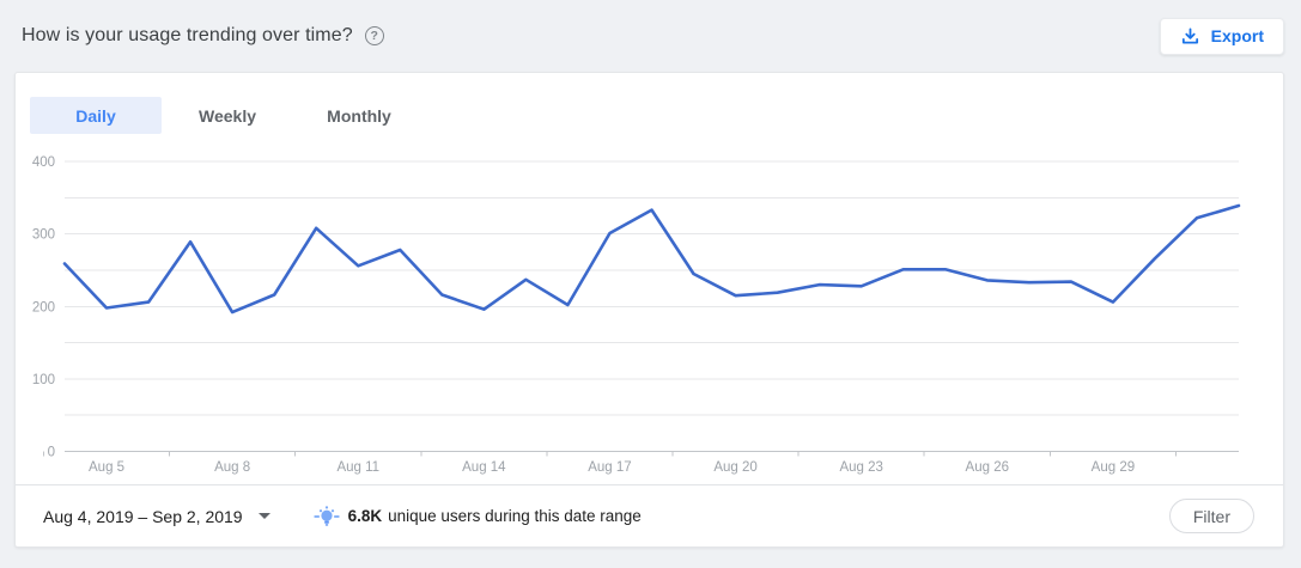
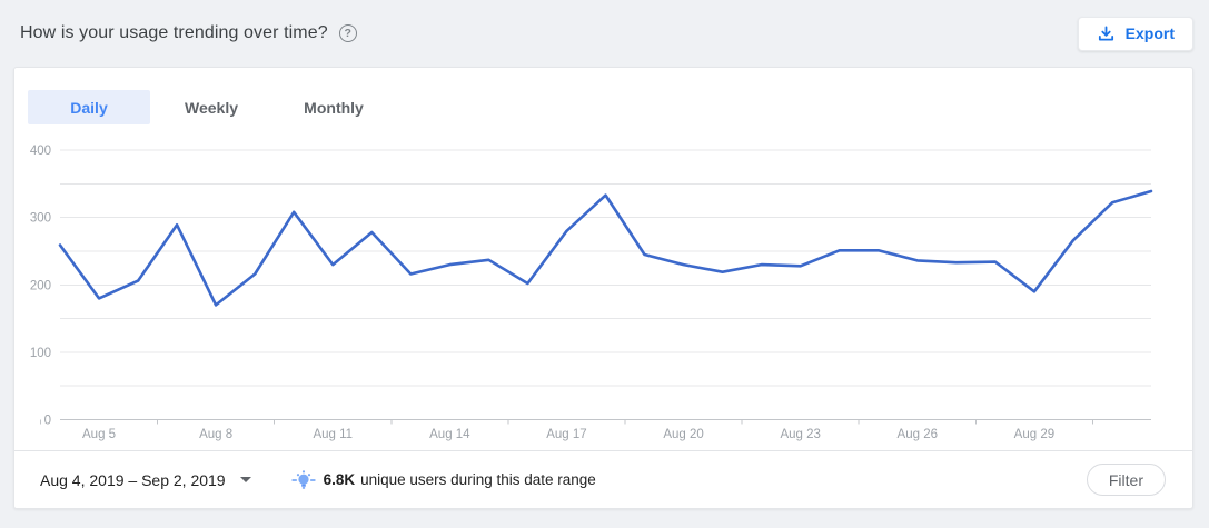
Aug 5: 200 -> 180
Aug 8: 190 -> 170
Aug 11: 260 -> 230
Aug 14: 200 -> 230
Aug 17: 300 -> 280
Aug 20: 220 -> 230
Aug 29: 210 -> 190
